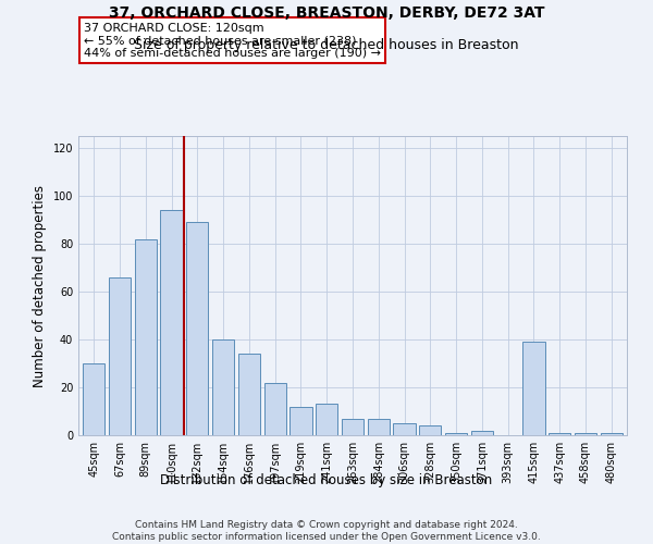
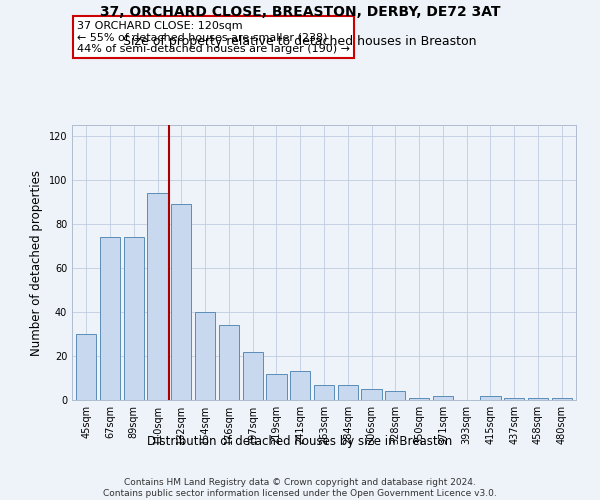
67sqm: 66 -> 74
89sqm: 82 -> 74
415sqm: 39 -> 2
